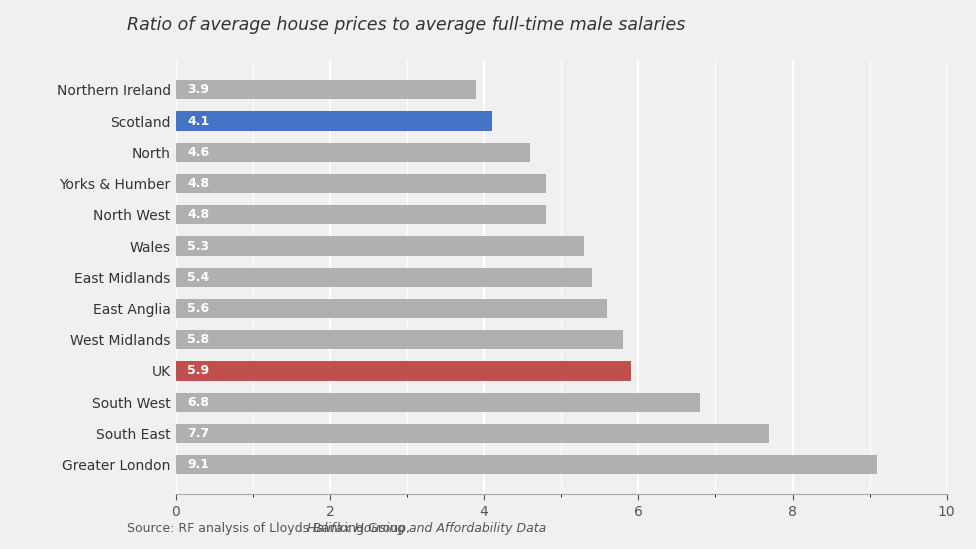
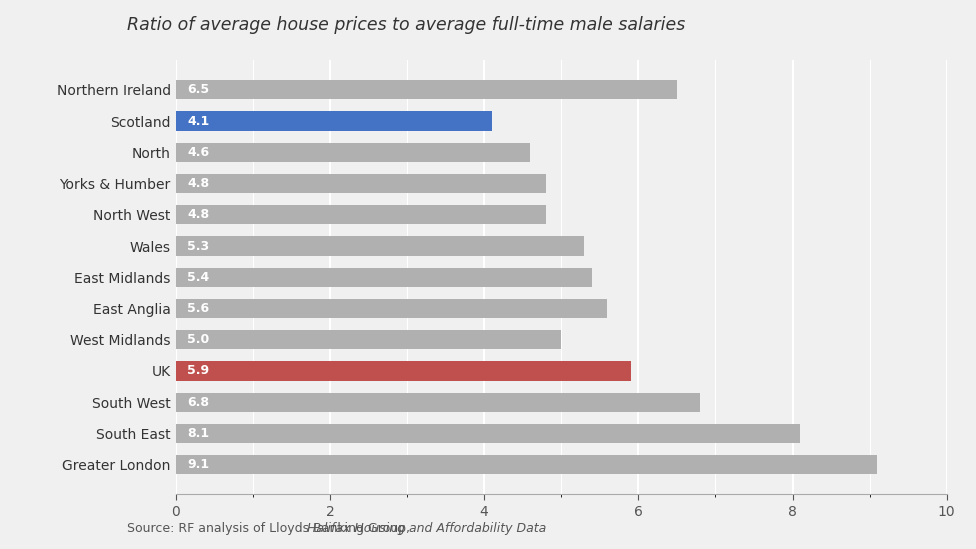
Northern Ireland: 3.9 -> 6.5
West Midlands: 5.8 -> 5.0
South East: 7.7 -> 8.1
